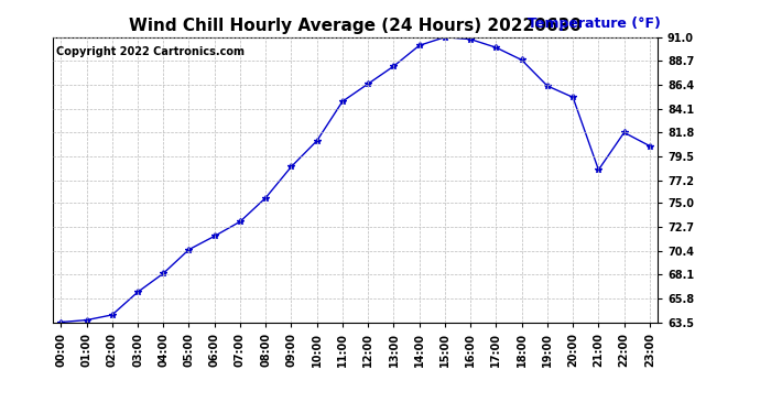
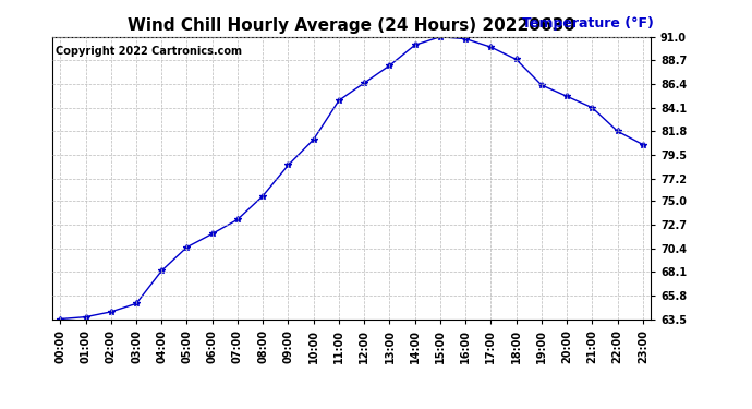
03:00: 66.4 -> 65.0
21:00: 78.2 -> 84.1
